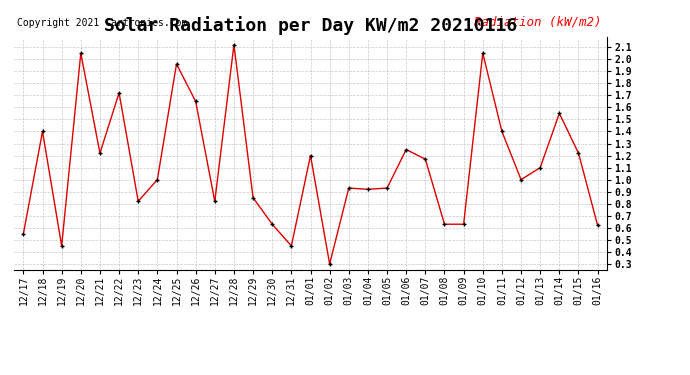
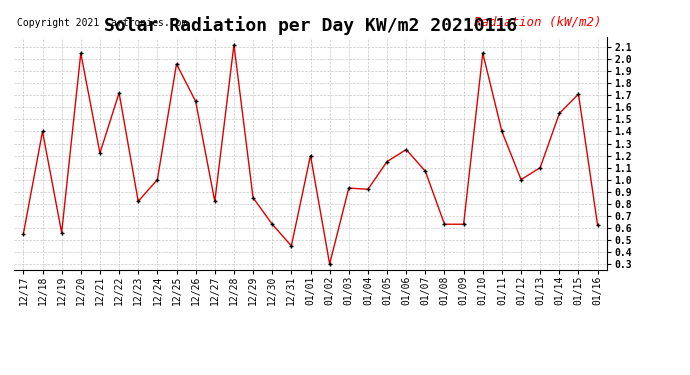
12/19: 0.45 -> 0.56
01/05: 0.93 -> 1.15
01/07: 1.17 -> 1.07
01/15: 1.22 -> 1.71
